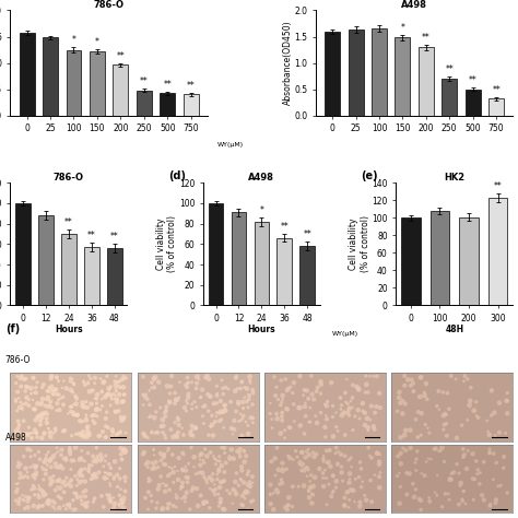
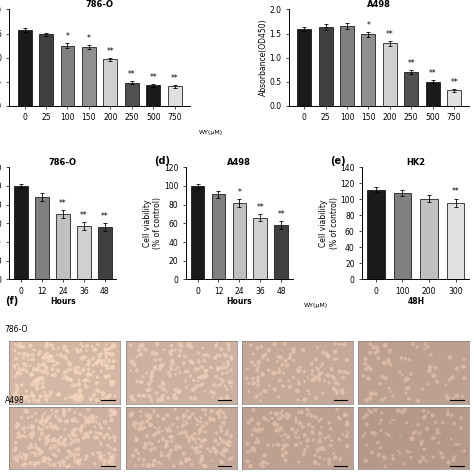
HK2/0: 100 -> 112
HK2/300: 123 -> 96
